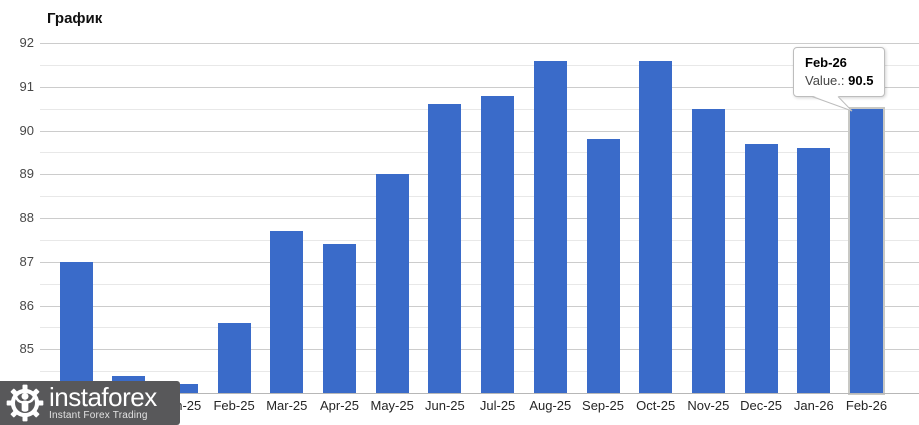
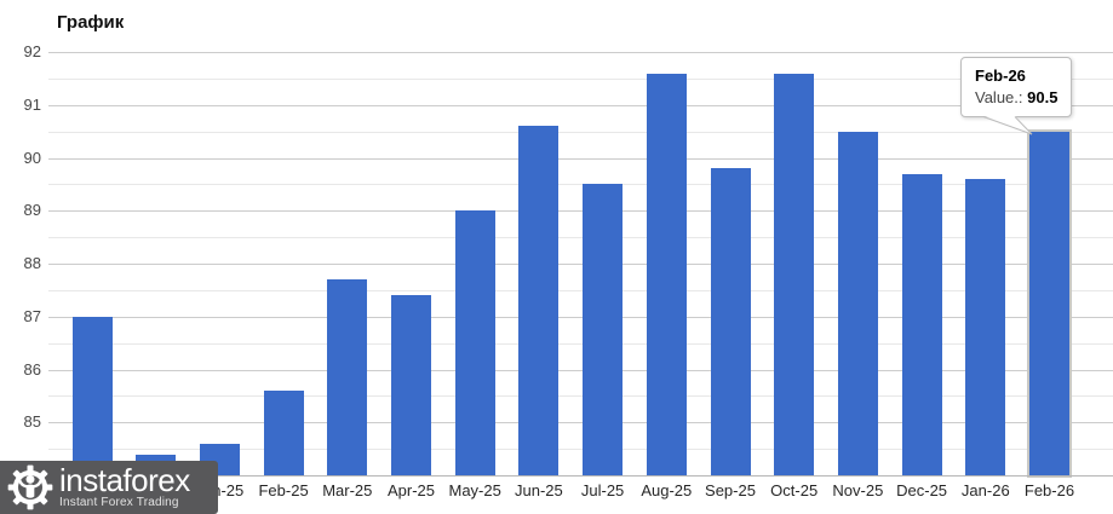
Jan-25: 84.2 -> 84.6
Jul-25: 90.8 -> 89.5
